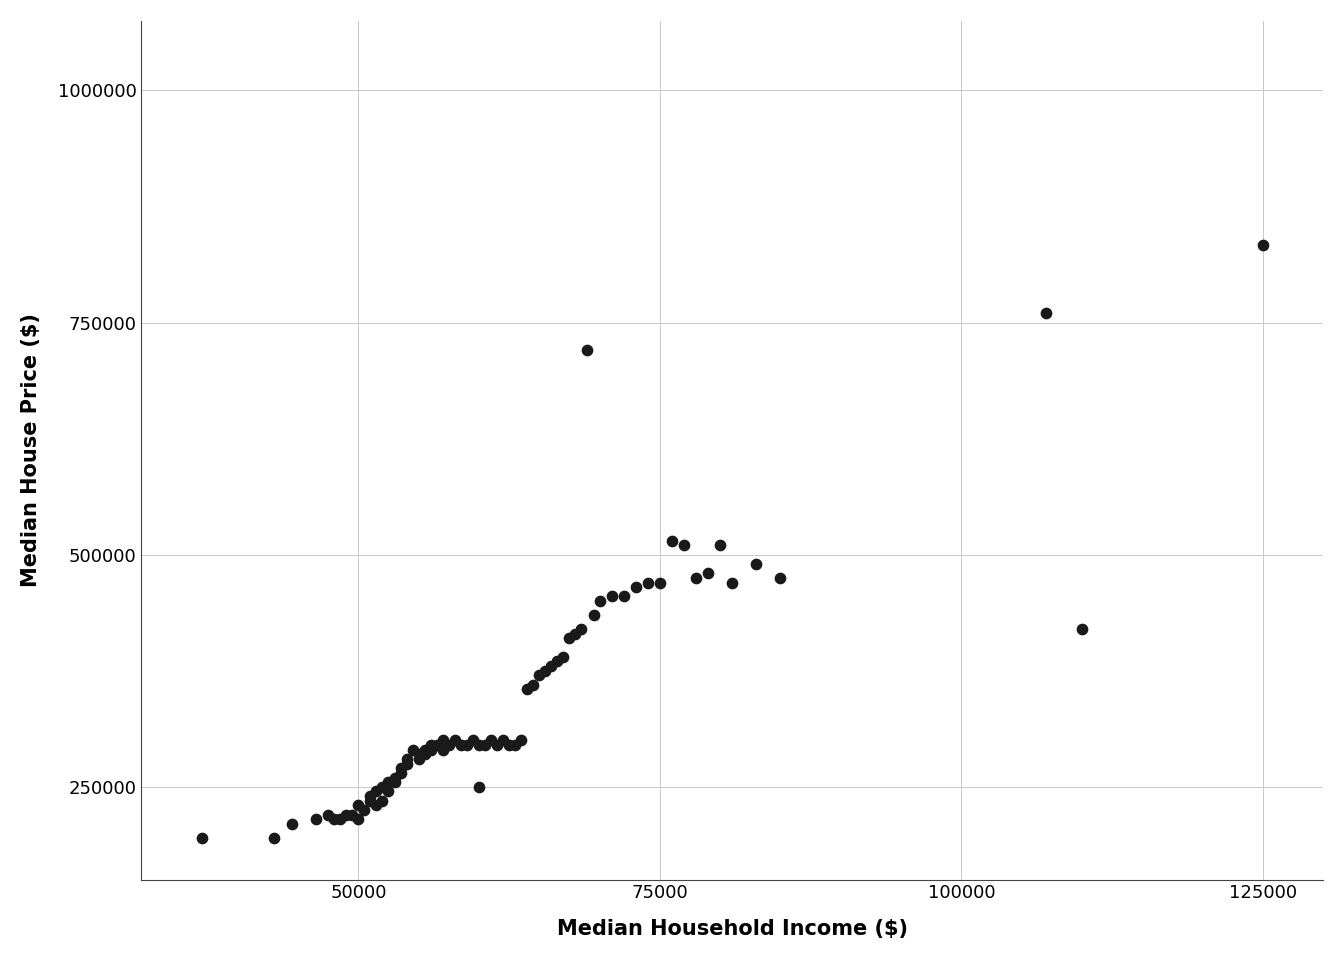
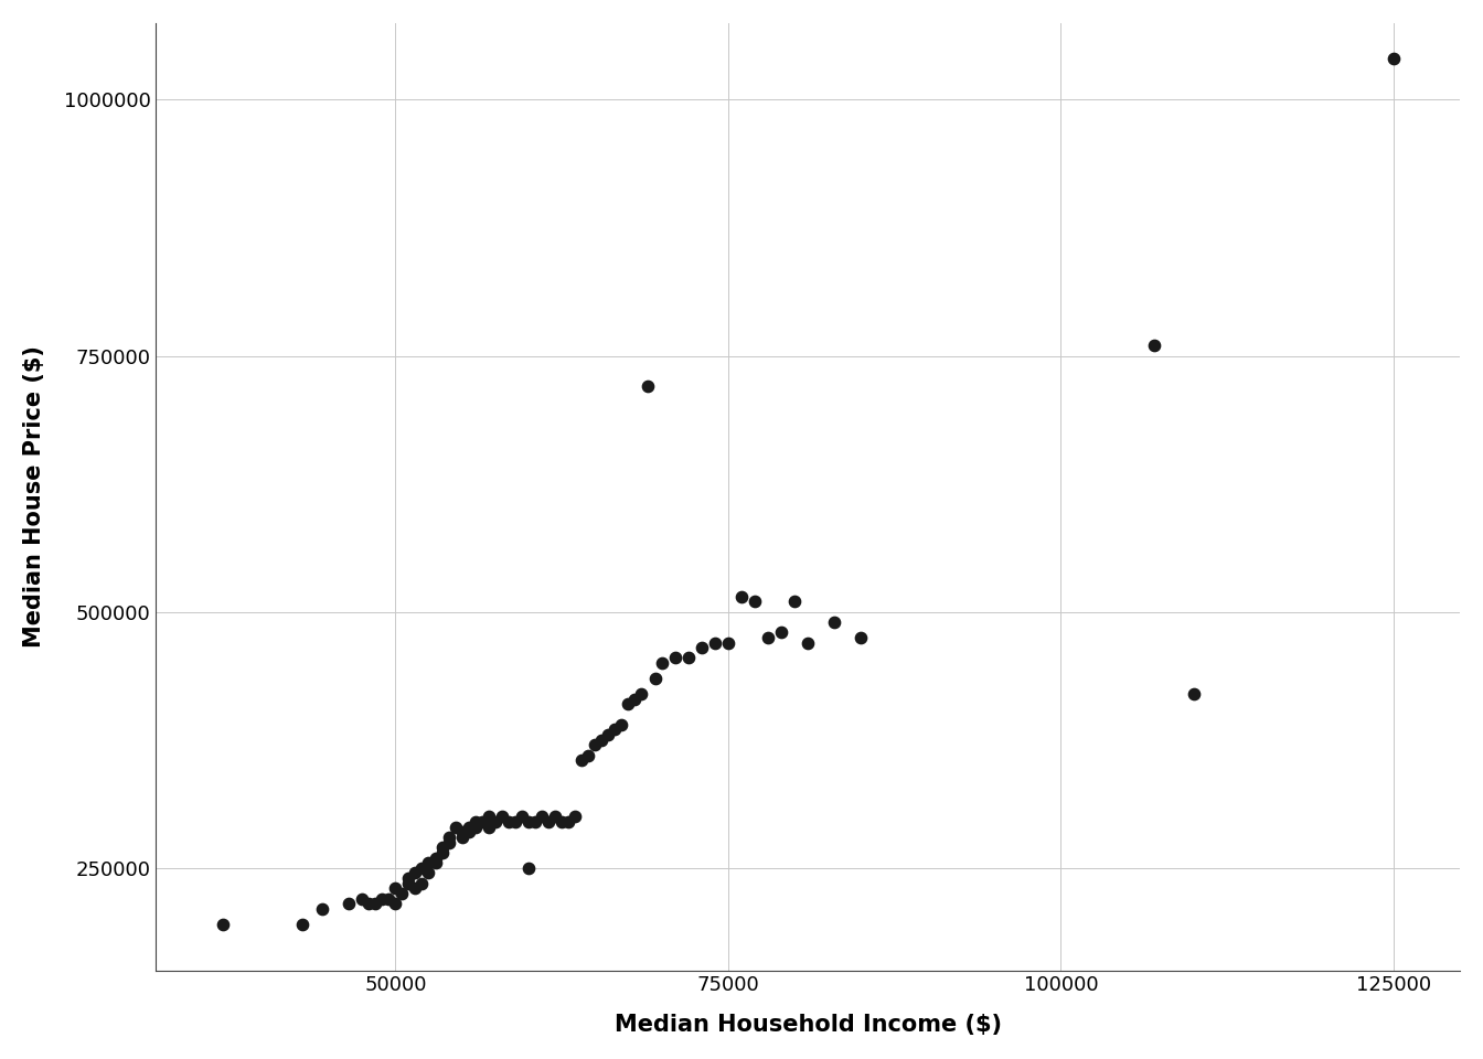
125000: 834000 -> 1040000
